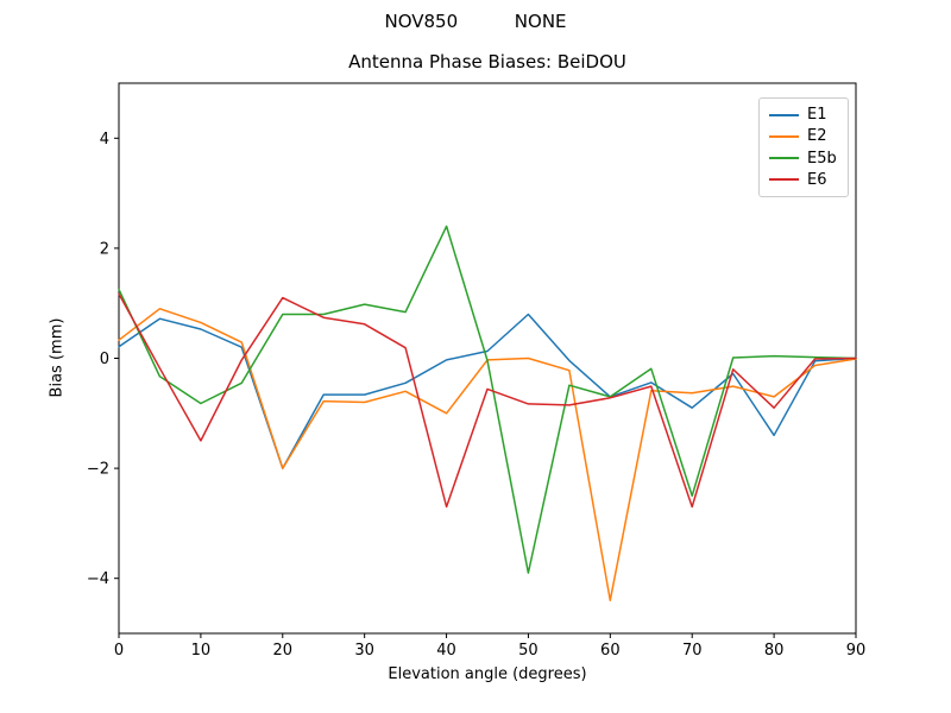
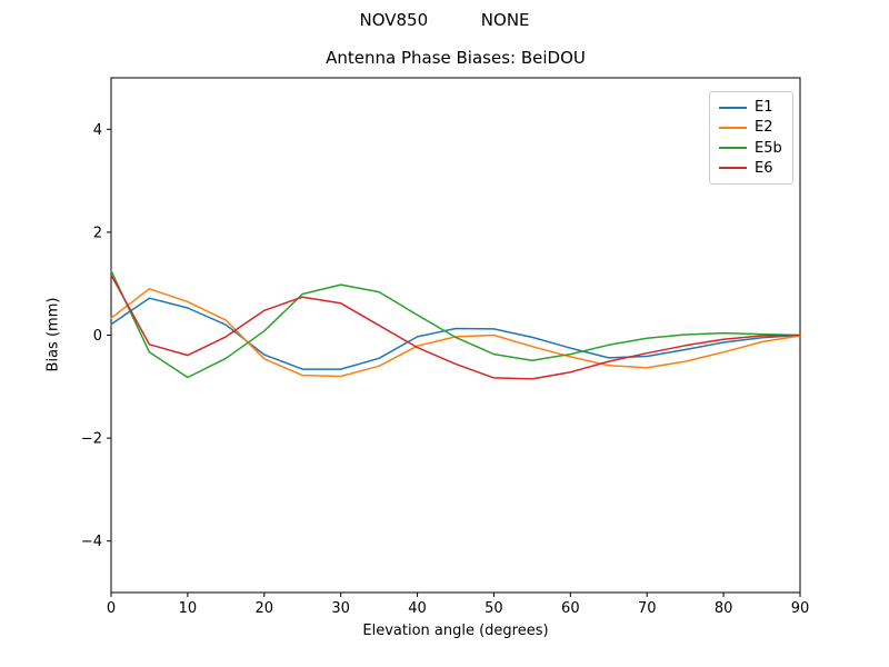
E6/10: -1.5 -> -0.4
E1/20: -2.0 -> -0.4
E2/20: -2.0 -> -0.5
E5b/20: 0.8 -> 0.1
E6/20: 1.1 -> 0.5
E2/40: -1.0 -> -0.2
E5b/40: 2.4 -> 0.4
E6/40: -2.7 -> -0.2
E1/50: 0.8 -> 0.1
E5b/50: -3.9 -> -0.4
E1/60: -0.7 -> -0.2
E2/60: -4.4 -> -0.4
E5b/60: -0.7 -> -0.4
E1/70: -0.9 -> -0.4
E5b/70: -2.5 -> -0.1
E6/70: -2.7 -> -0.3
E1/80: -1.4 -> -0.1
E2/80: -0.7 -> -0.3
E6/80: -0.9 -> -0.1
